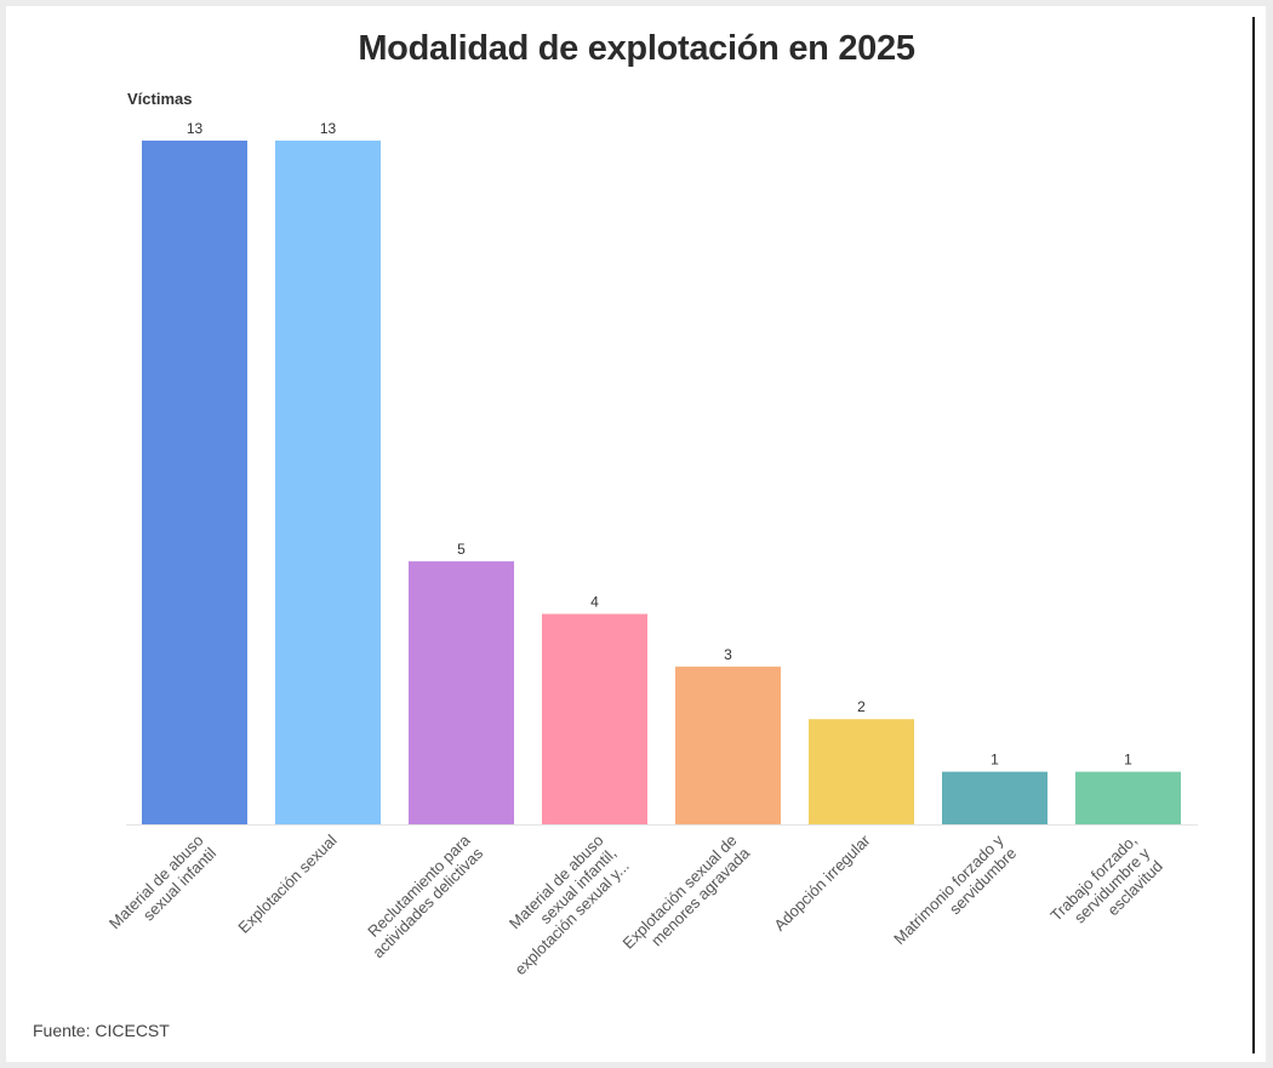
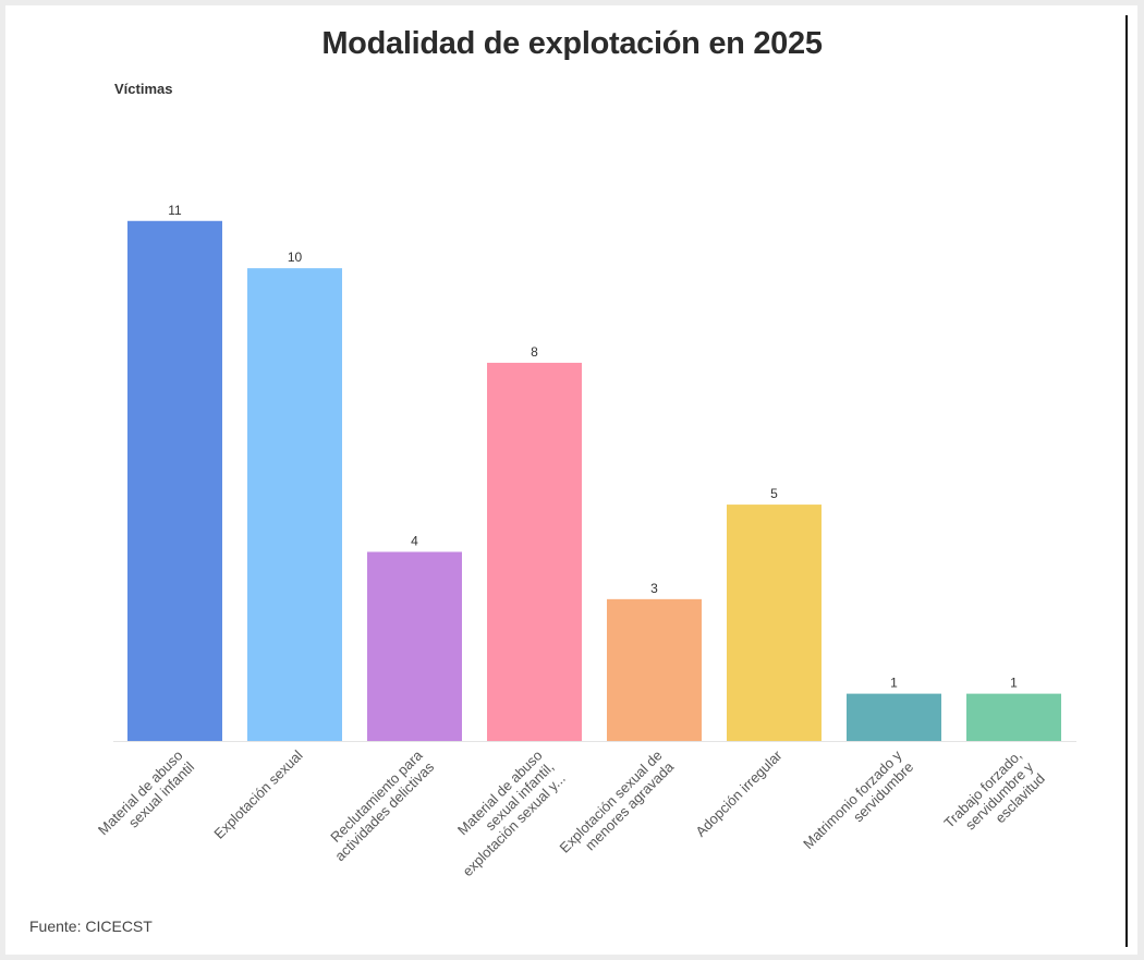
Material de abuso sexual infantil: 13 -> 11
Explotación sexual: 13 -> 10
Reclutamiento para actividades delictivas: 5 -> 4
Material de abuso sexual infantil, explotación sexual y...: 4 -> 8
Adopción irregular: 2 -> 5
